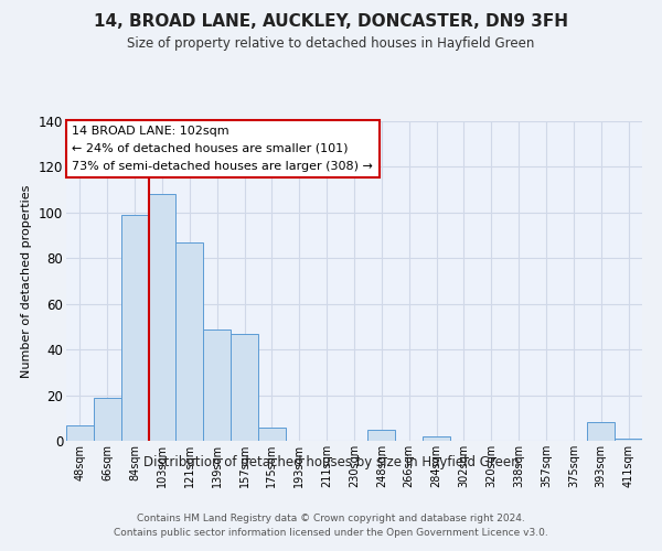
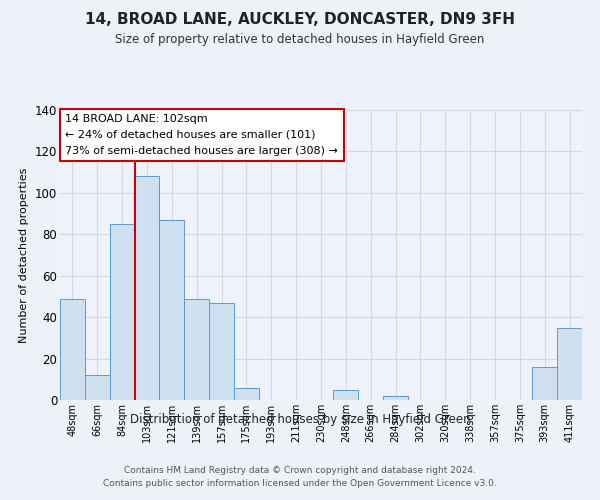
48sqm: 7 -> 49
66sqm: 19 -> 12
84sqm: 99 -> 85
393sqm: 8 -> 16
411sqm: 1 -> 35
